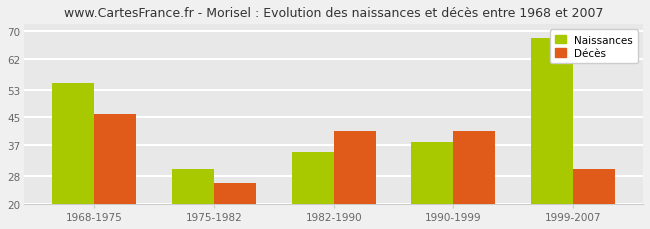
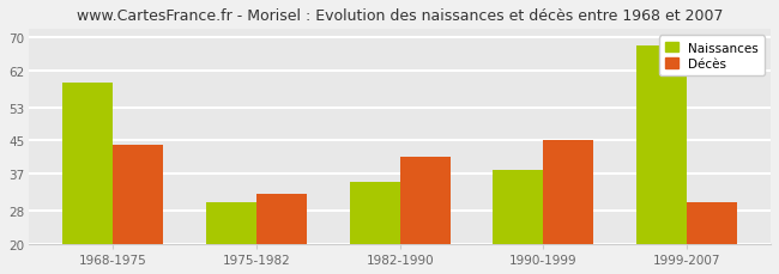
Naissances/1968-1975: 55 -> 59
Décès/1968-1975: 46 -> 44
Décès/1975-1982: 26 -> 32
Décès/1990-1999: 41 -> 45
